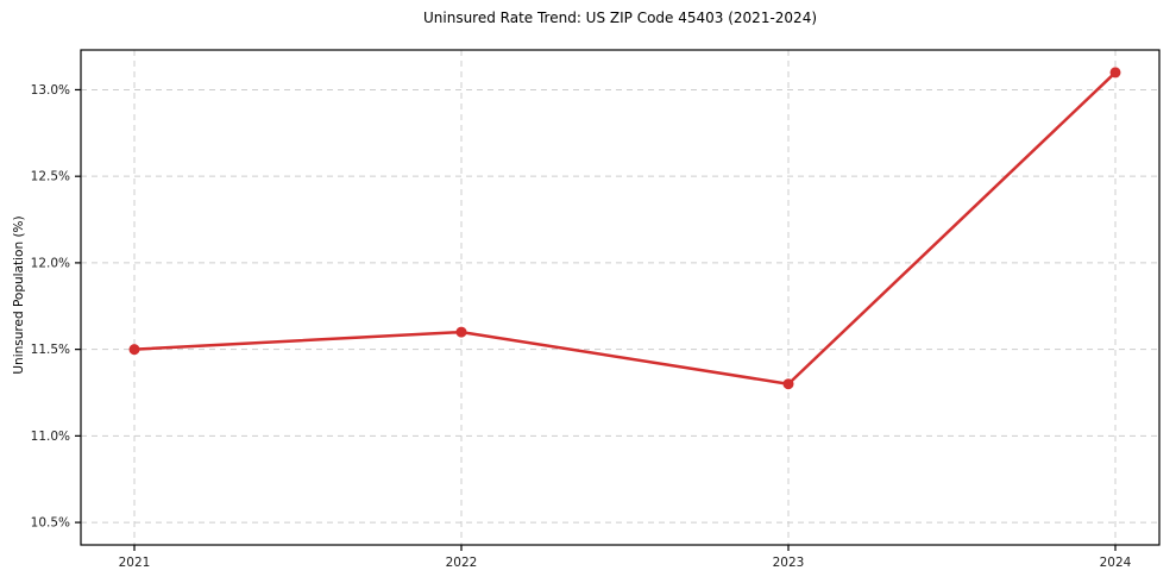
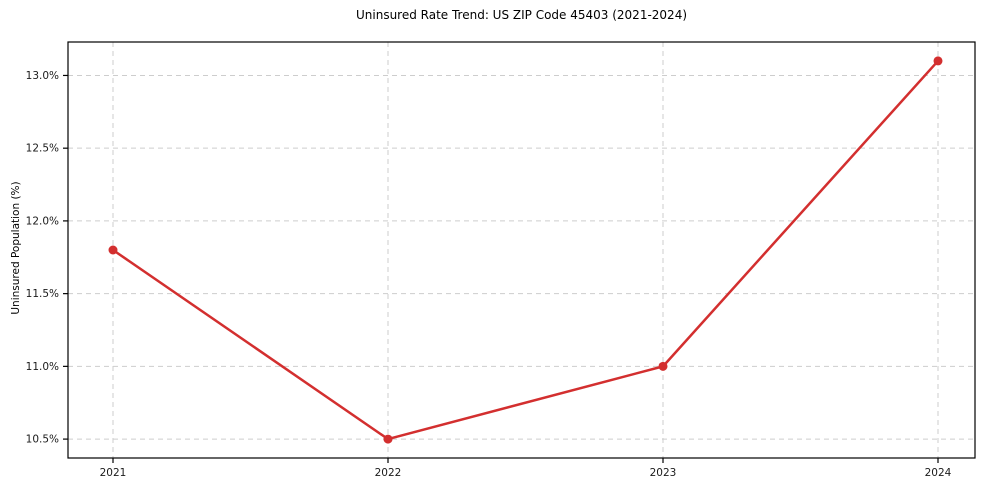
2021: 11.5% -> 11.8%
2022: 11.6% -> 10.5%
2023: 11.3% -> 11.0%
